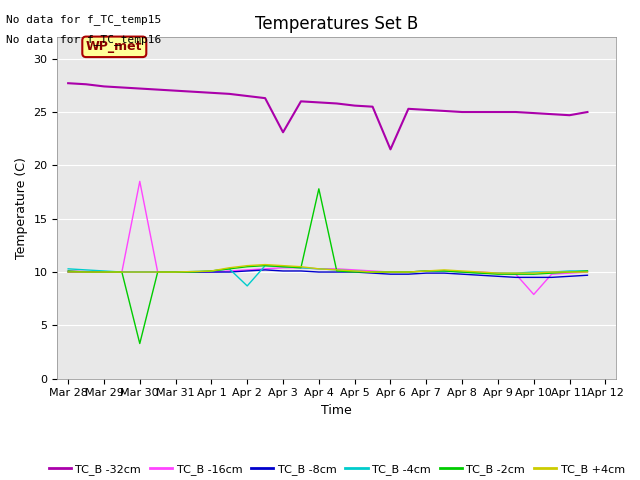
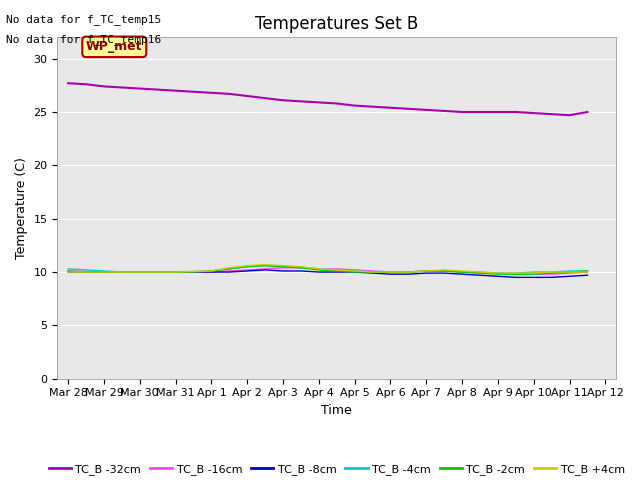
TC_B -16cm/Mar 30: 18.5 -> 10.0
TC_B -2cm/Mar 30: 3.3 -> 10.0
TC_B -4cm/Apr 2: 8.7 -> 10.5
TC_B -32cm/Apr 3: 23.1 -> 26.1
TC_B -2cm/Apr 4: 17.8 -> 10.2
TC_B -32cm/Apr 6: 21.5 -> 25.4
TC_B -16cm/Apr 10: 7.9 -> 9.8
